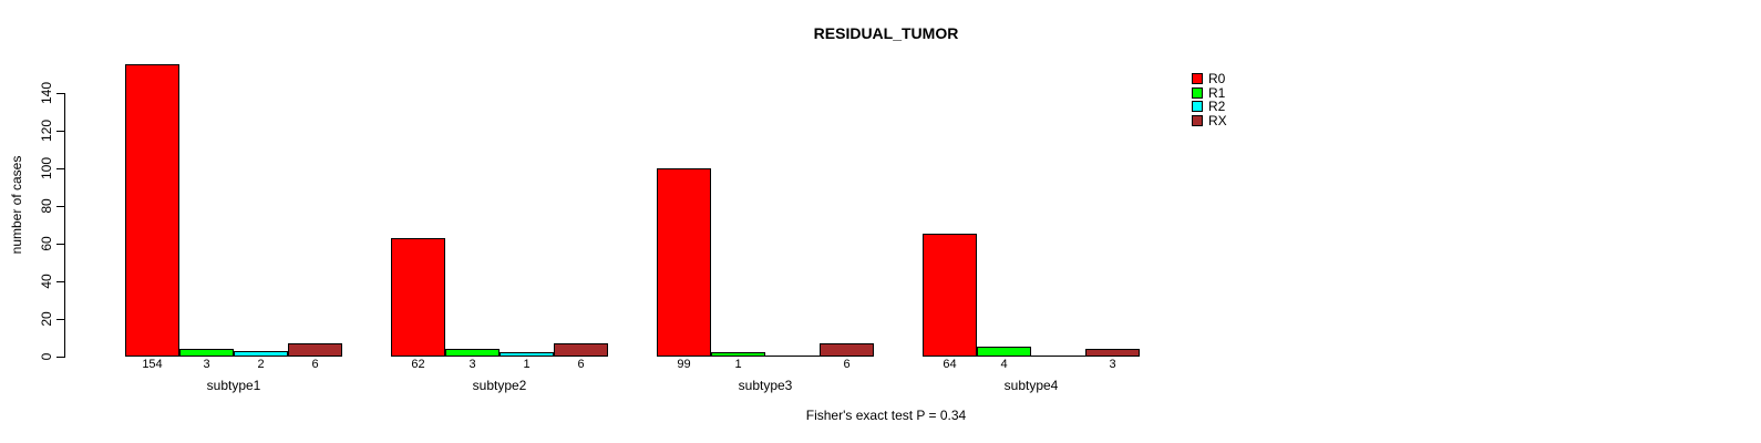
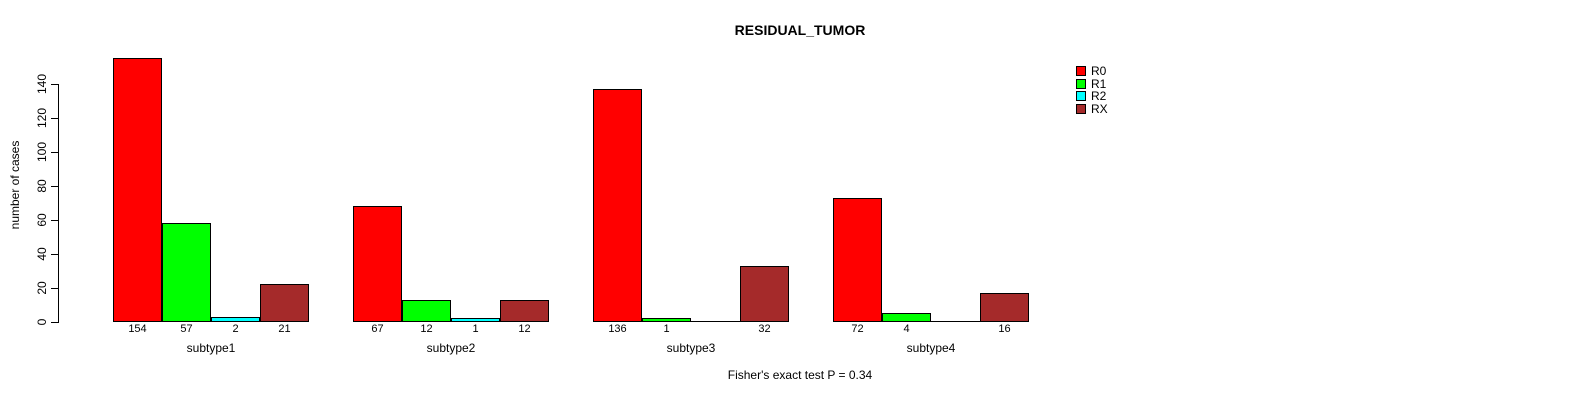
R1/subtype1: 3 -> 57
RX/subtype1: 6 -> 21
R0/subtype2: 62 -> 67
R1/subtype2: 3 -> 12
RX/subtype2: 6 -> 12
R0/subtype3: 99 -> 136
RX/subtype3: 6 -> 32
R0/subtype4: 64 -> 72
RX/subtype4: 3 -> 16
